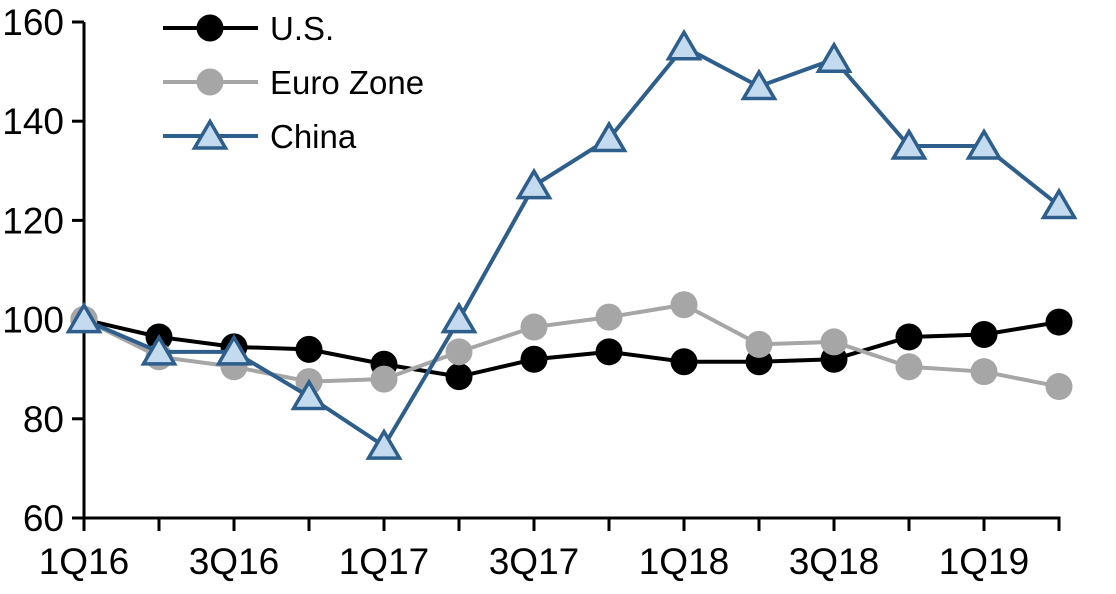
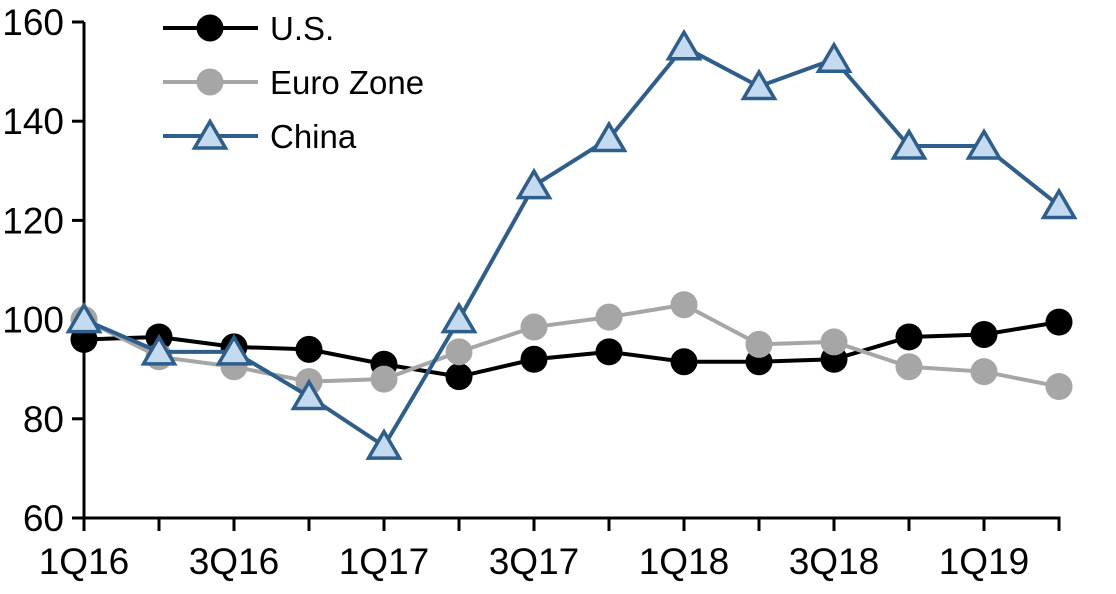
U.S./1Q16: 100 -> 96
